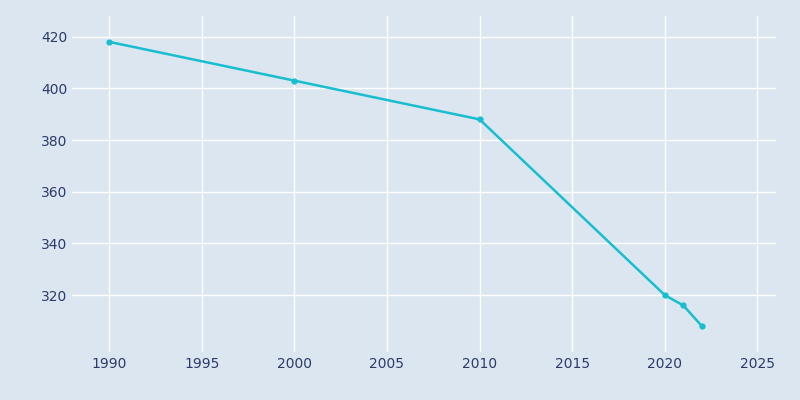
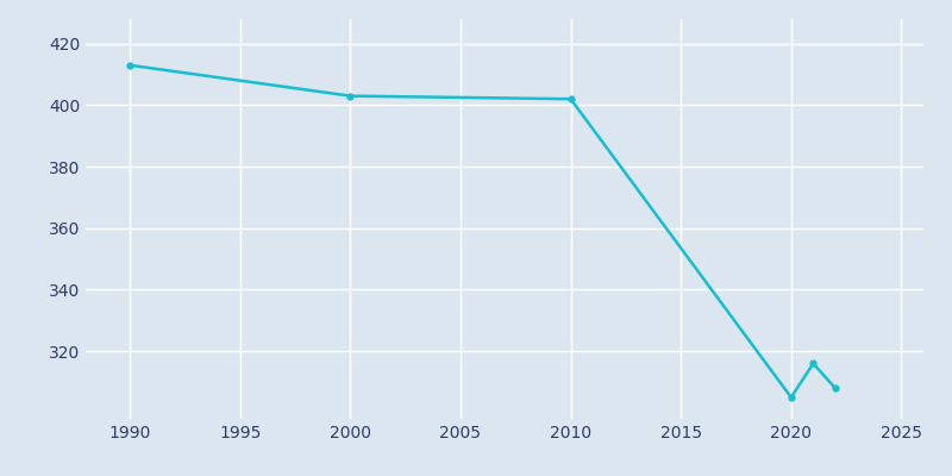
1990: 418 -> 413
2010: 388 -> 402
2020: 320 -> 305
